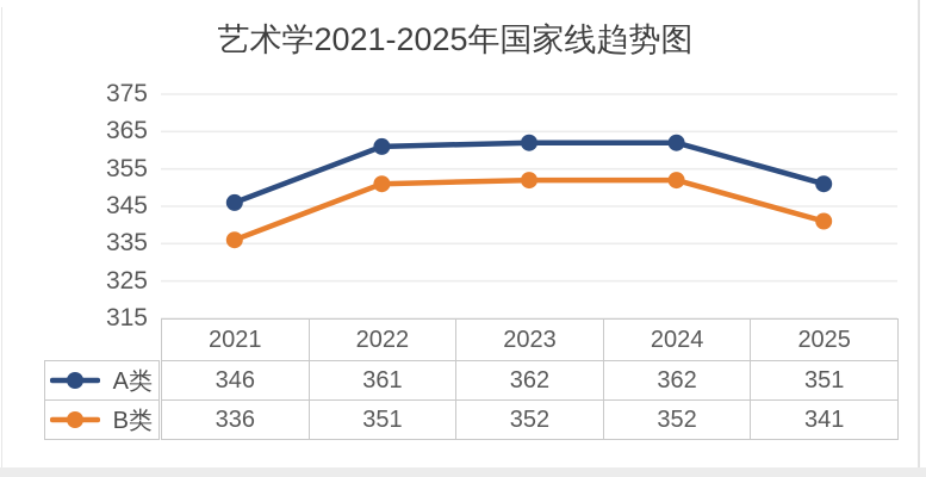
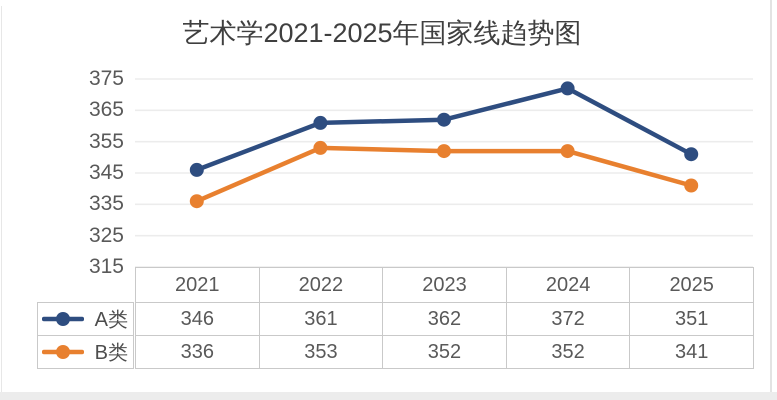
B类/2022: 351 -> 353
A类/2024: 362 -> 372
